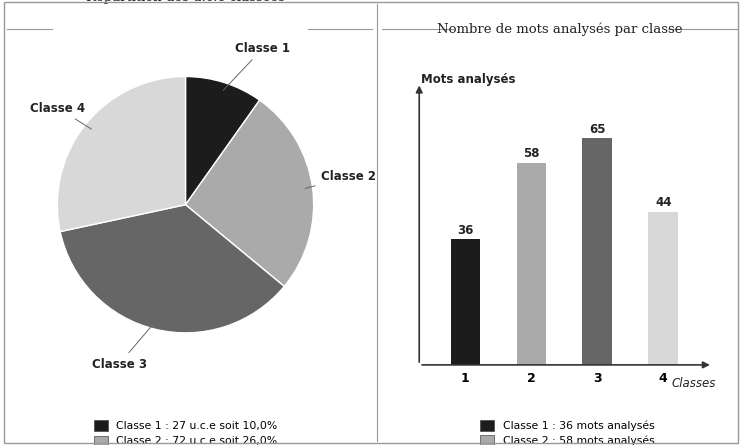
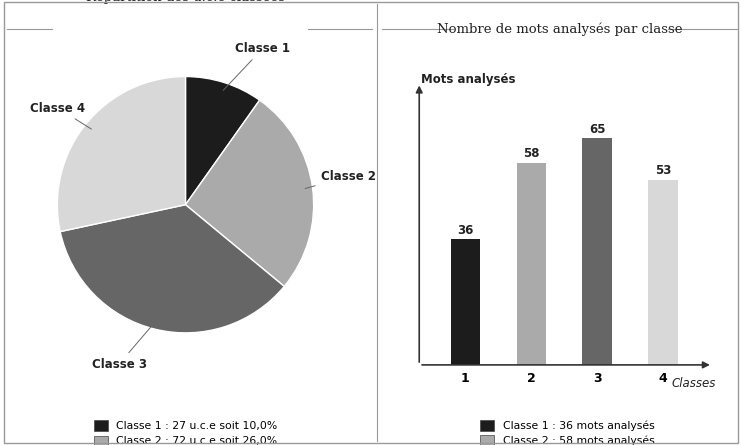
4: 44 -> 53
